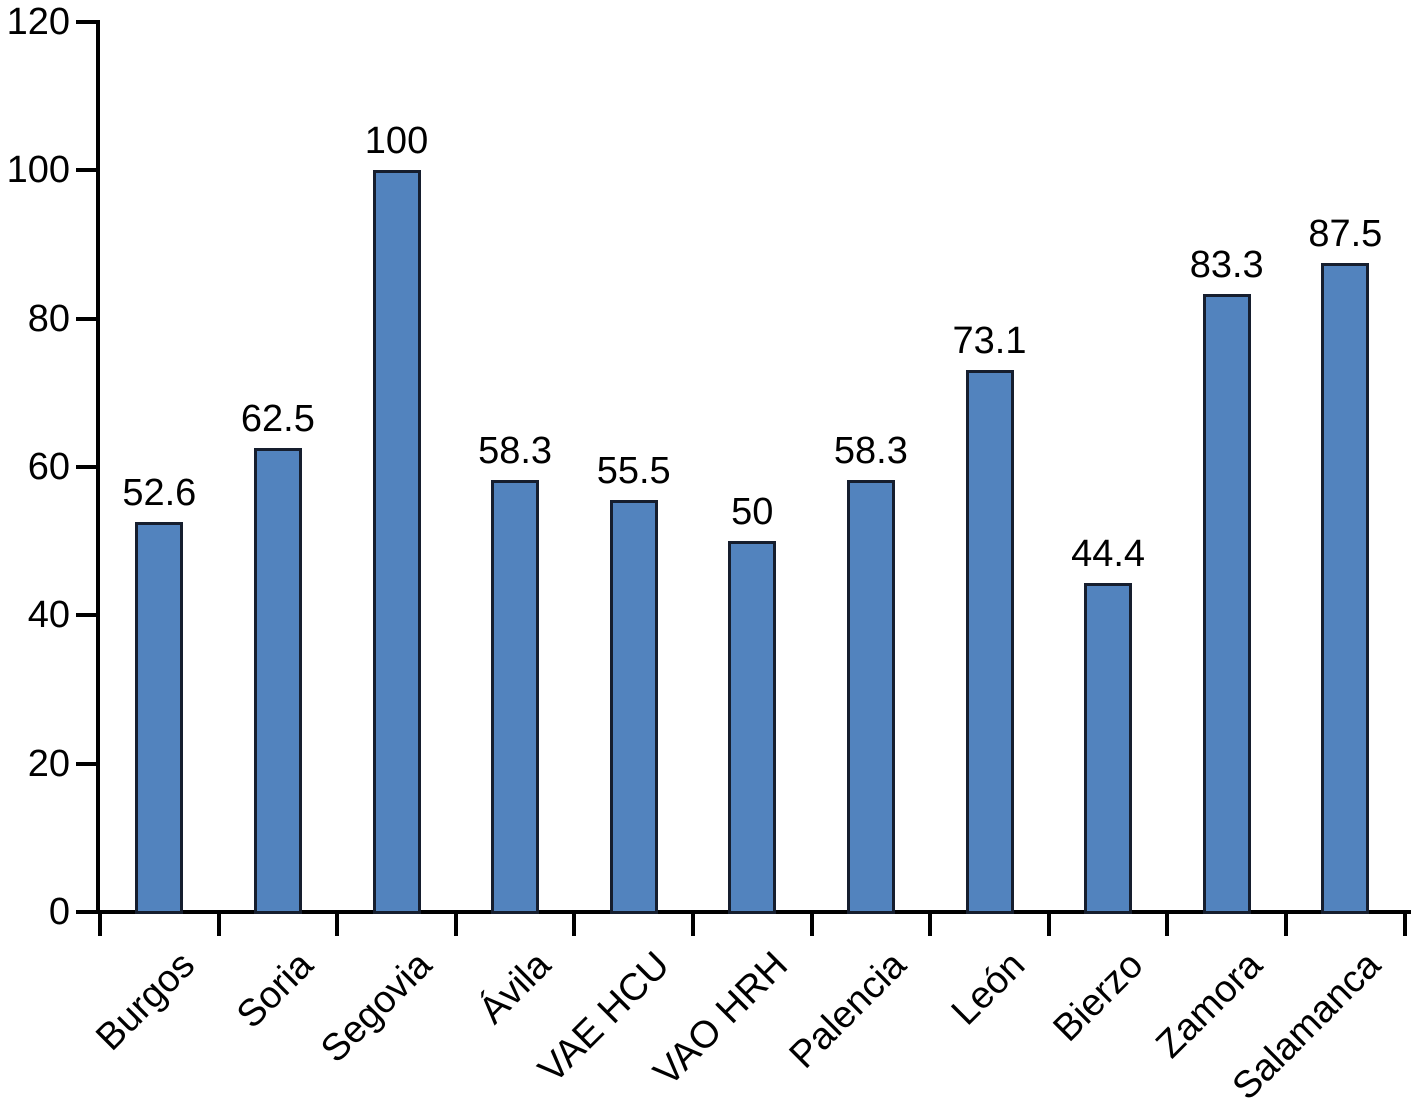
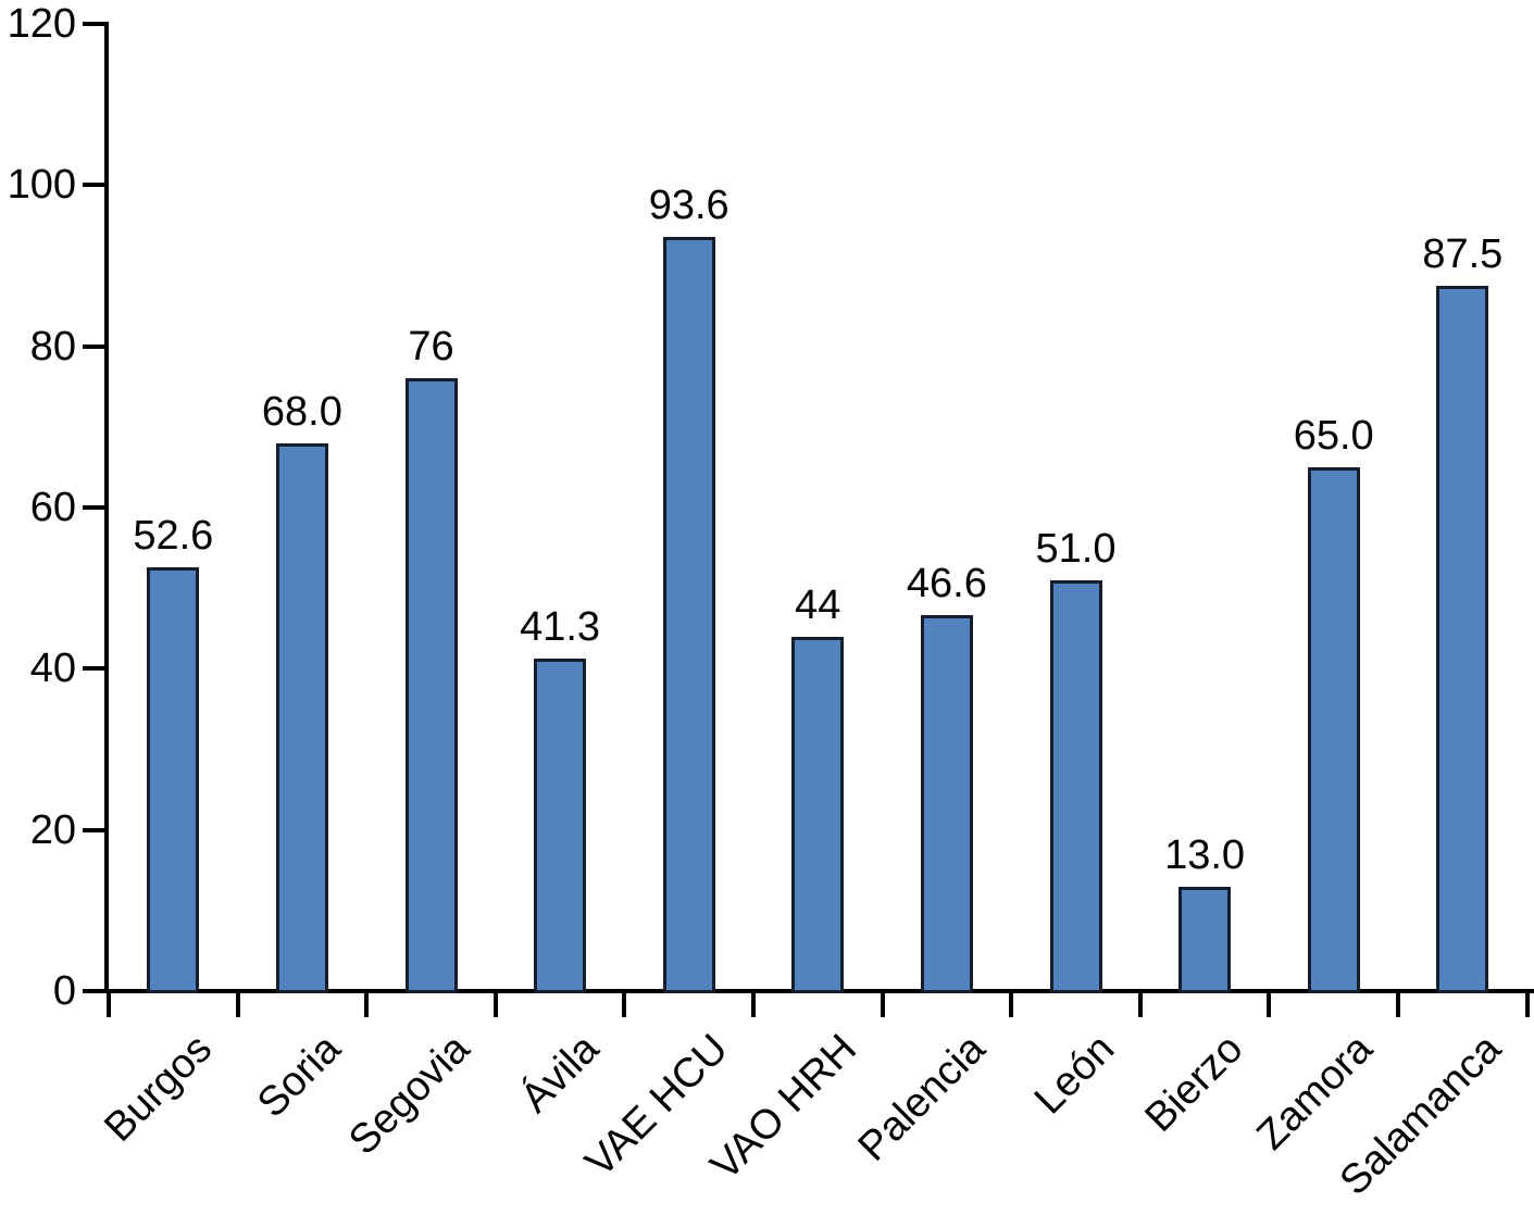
Soria: 62.5 -> 68.0
Segovia: 100 -> 76
Ávila: 58.3 -> 41.3
VAE HCU: 55.5 -> 93.6
VAO HRH: 50 -> 44
Palencia: 58.3 -> 46.6
León: 73.1 -> 51.0
Bierzo: 44.4 -> 13.0
Zamora: 83.3 -> 65.0
